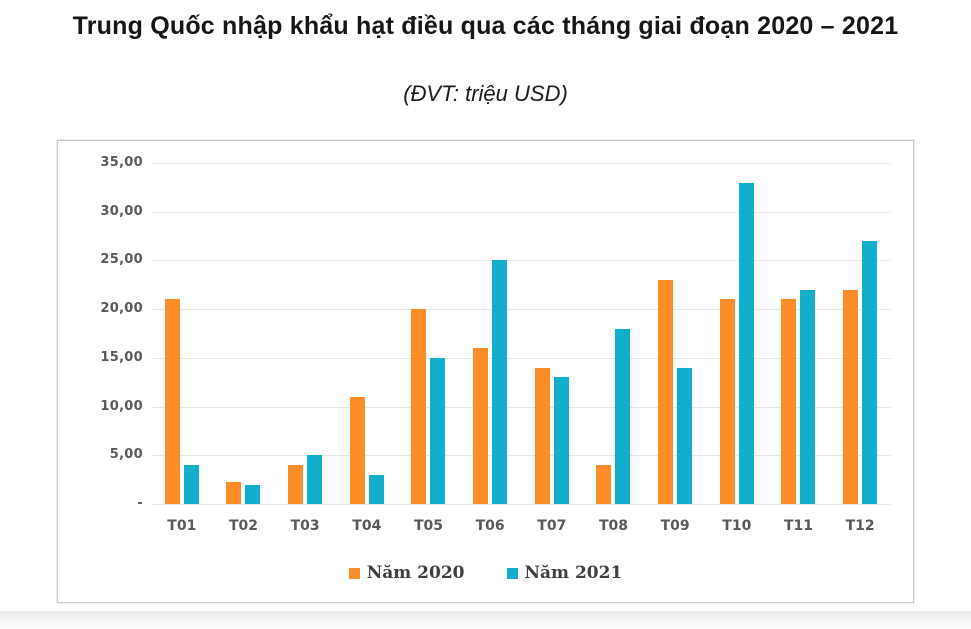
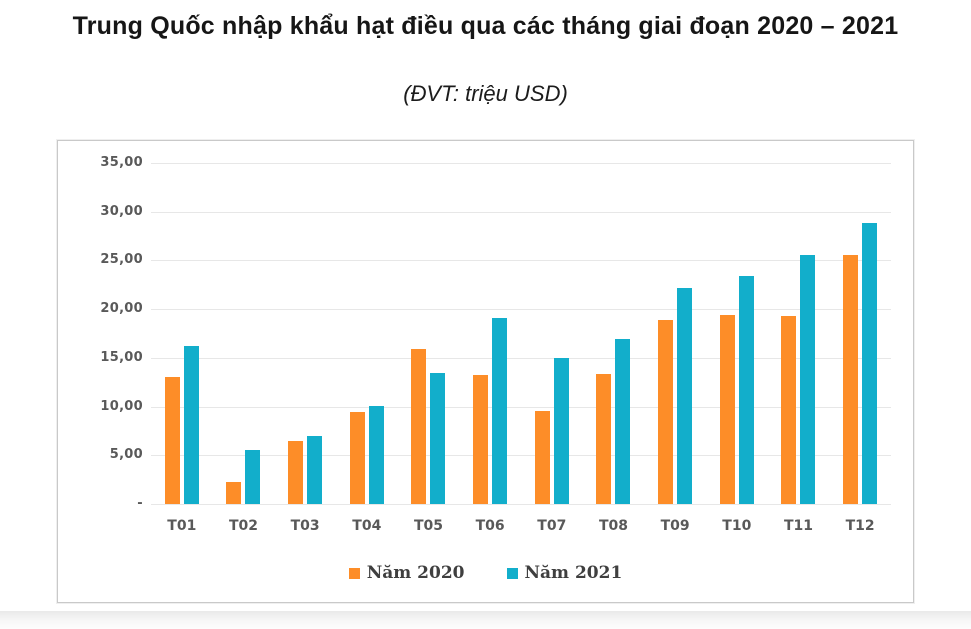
Năm 2020/T01: 21 -> 13
Năm 2021/T01: 4 -> 16
Năm 2021/T02: 2 -> 6
Năm 2020/T03: 4 -> 6
Năm 2021/T03: 5 -> 7
Năm 2020/T04: 11 -> 9
Năm 2021/T04: 3 -> 10
Năm 2020/T05: 20 -> 16
Năm 2021/T05: 15 -> 13
Năm 2020/T06: 16 -> 13
Năm 2021/T06: 25 -> 19
Năm 2020/T07: 14 -> 10
Năm 2021/T07: 13 -> 15
Năm 2020/T08: 4 -> 13
Năm 2021/T08: 18 -> 17
Năm 2020/T09: 23 -> 19
Năm 2021/T09: 14 -> 22
Năm 2020/T10: 21 -> 19
Năm 2021/T10: 33 -> 23
Năm 2020/T11: 21 -> 19
Năm 2021/T11: 22 -> 26
Năm 2020/T12: 22 -> 26
Năm 2021/T12: 27 -> 29
